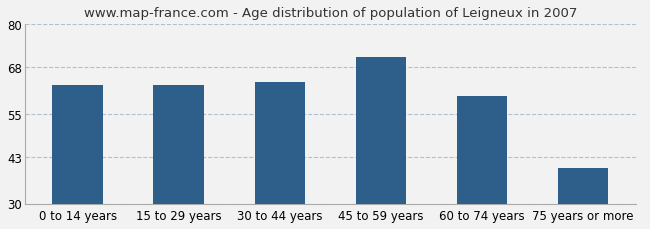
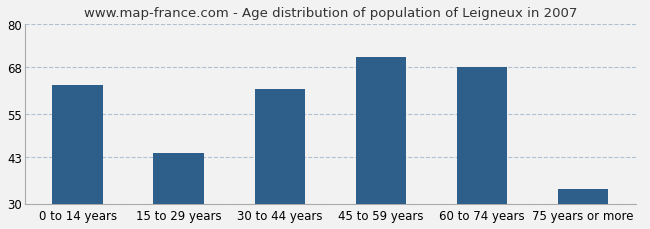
15 to 29 years: 63 -> 44
30 to 44 years: 64 -> 62
60 to 74 years: 60 -> 68
75 years or more: 40 -> 34
